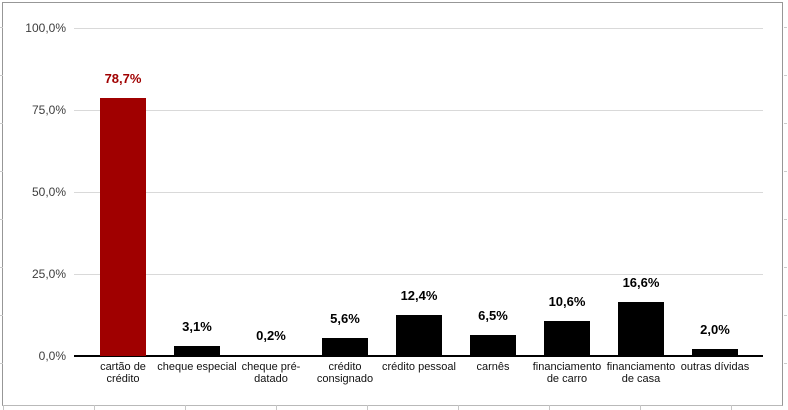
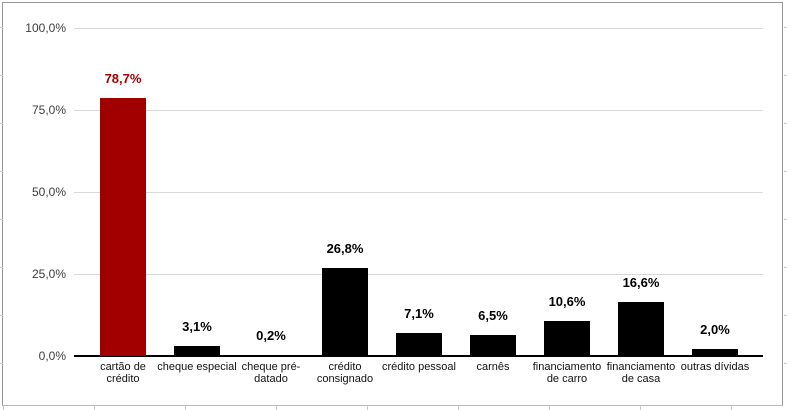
crédito consignado: 5,6% -> 26,8%
crédito pessoal: 12,4% -> 7,1%
